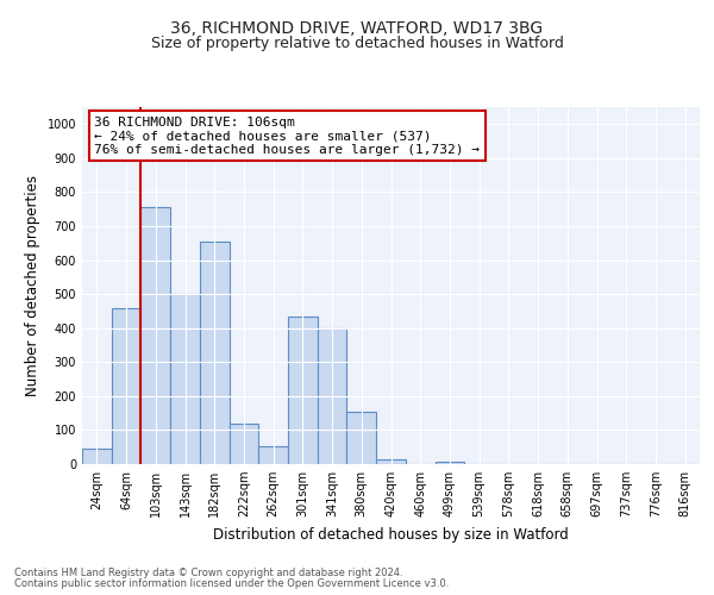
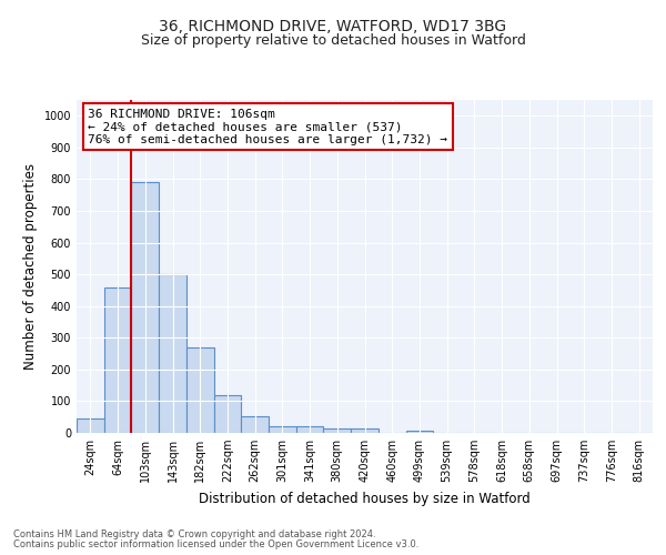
103sqm: 755 -> 790
182sqm: 655 -> 270
301sqm: 435 -> 22
341sqm: 400 -> 20
380sqm: 155 -> 13
